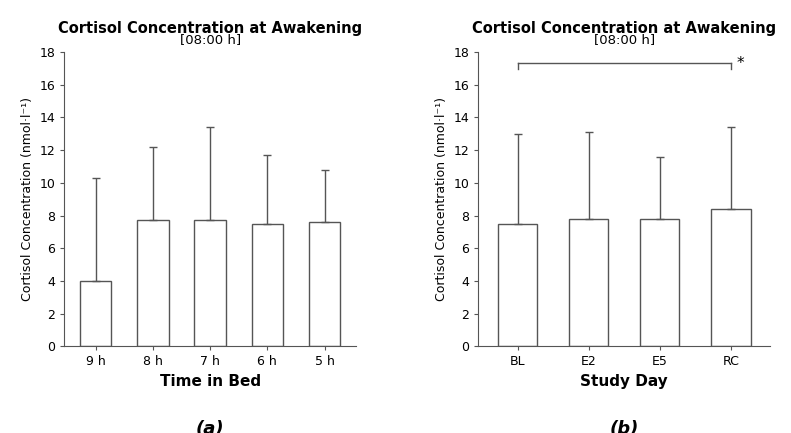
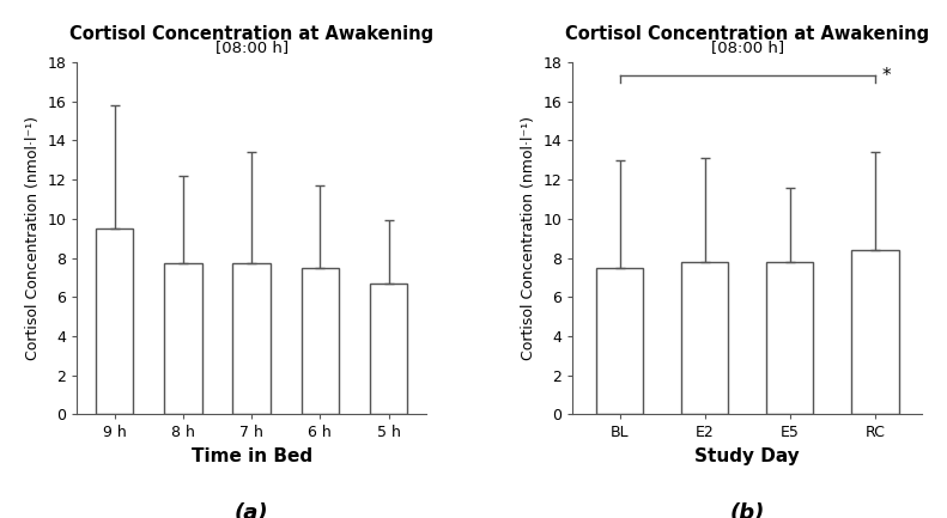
9 h: 4.0 -> 9.5
5 h: 7.6 -> 6.7
